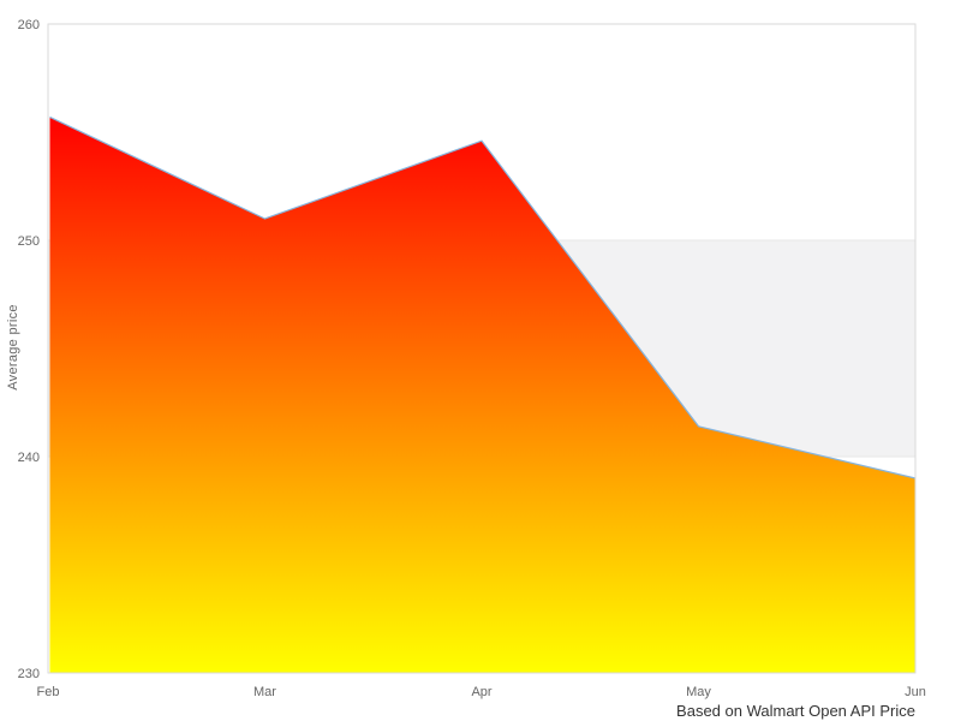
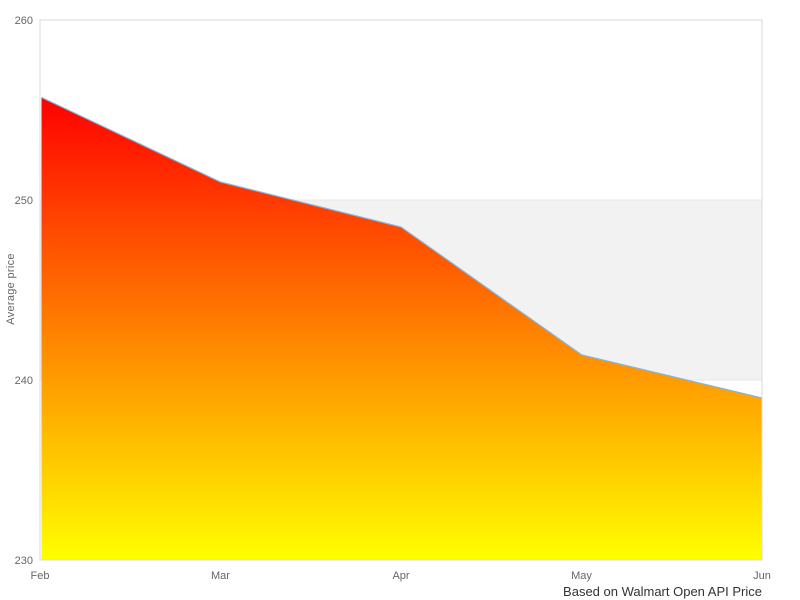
Apr: 254.6 -> 248.5
